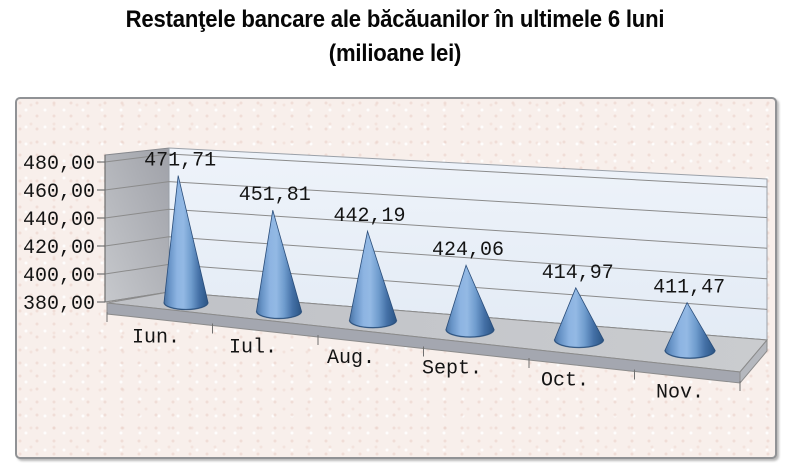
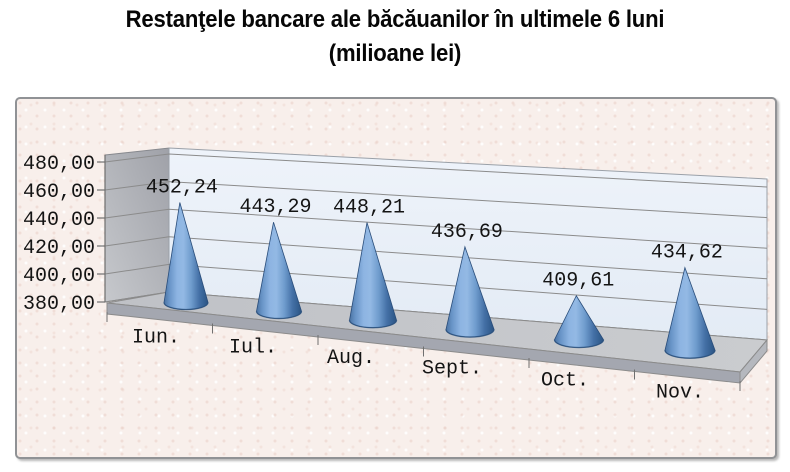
Iun.: 471,71 -> 452,24
Iul.: 451,81 -> 443,29
Aug.: 442,19 -> 448,21
Sept.: 424,06 -> 436,69
Oct.: 414,97 -> 409,61
Nov.: 411,47 -> 434,62
